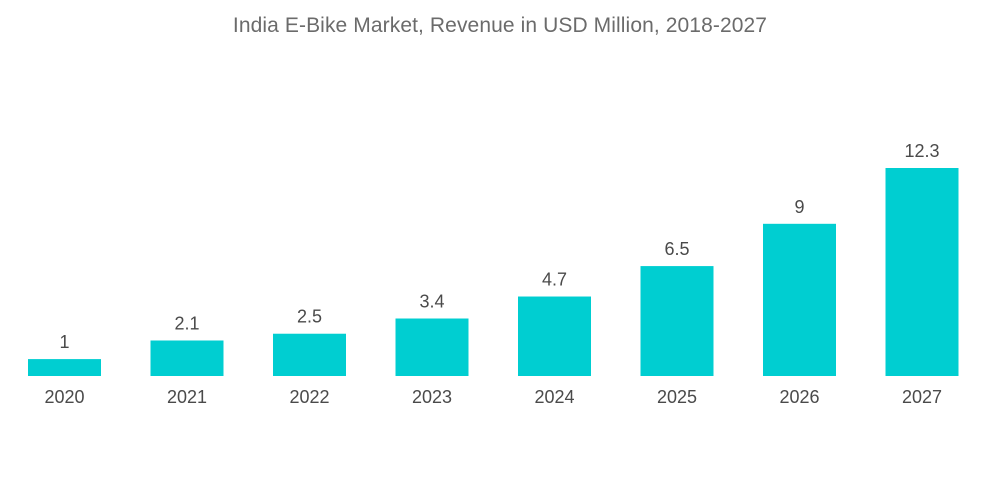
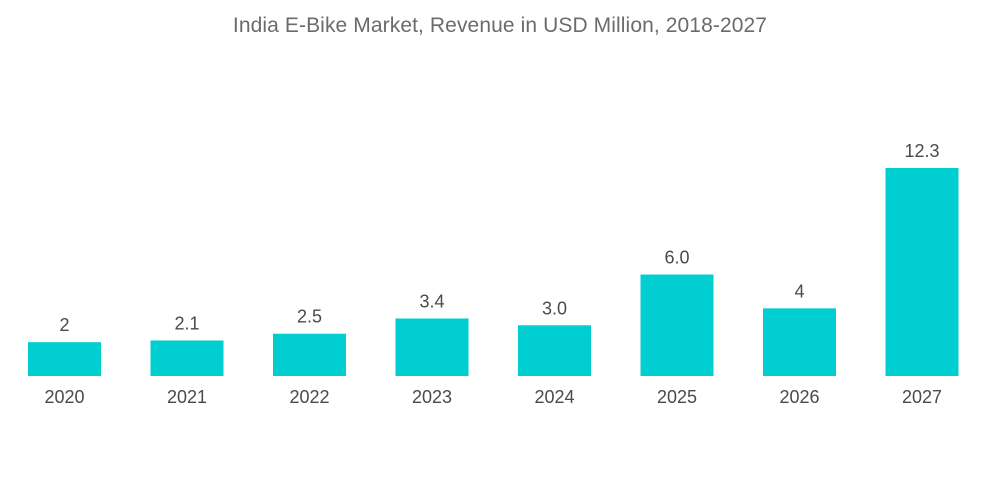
2020: 1 -> 2
2024: 4.7 -> 3.0
2025: 6.5 -> 6.0
2026: 9 -> 4
